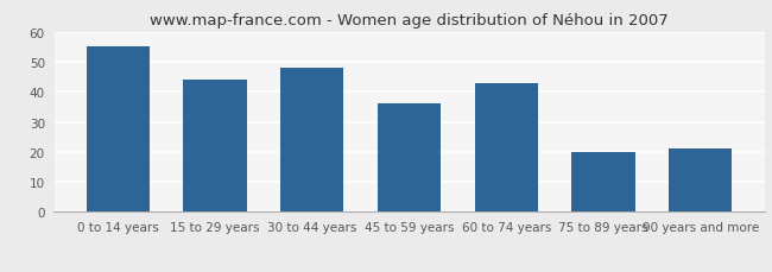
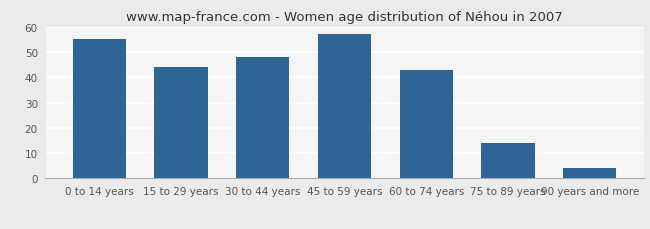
45 to 59 years: 36 -> 57
75 to 89 years: 20 -> 14
90 years and more: 21 -> 4
